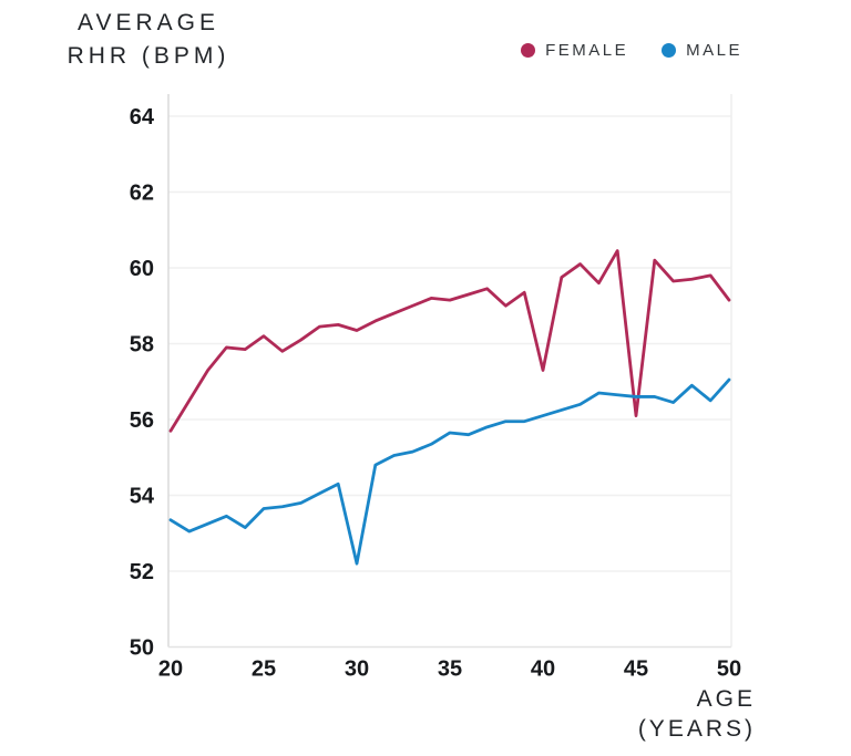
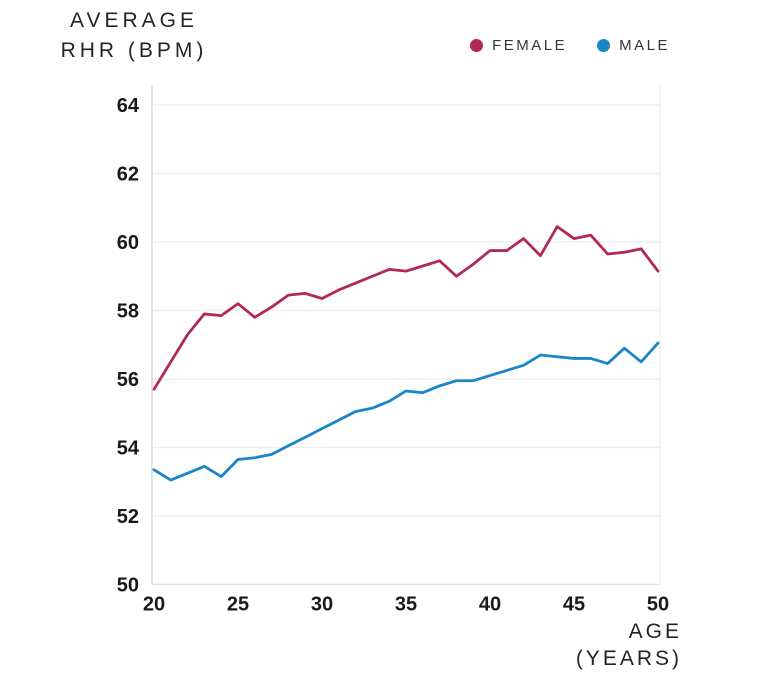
MALE/30: 52.2 -> 54.5
FEMALE/40: 57.3 -> 59.8
FEMALE/45: 56.1 -> 60.1
